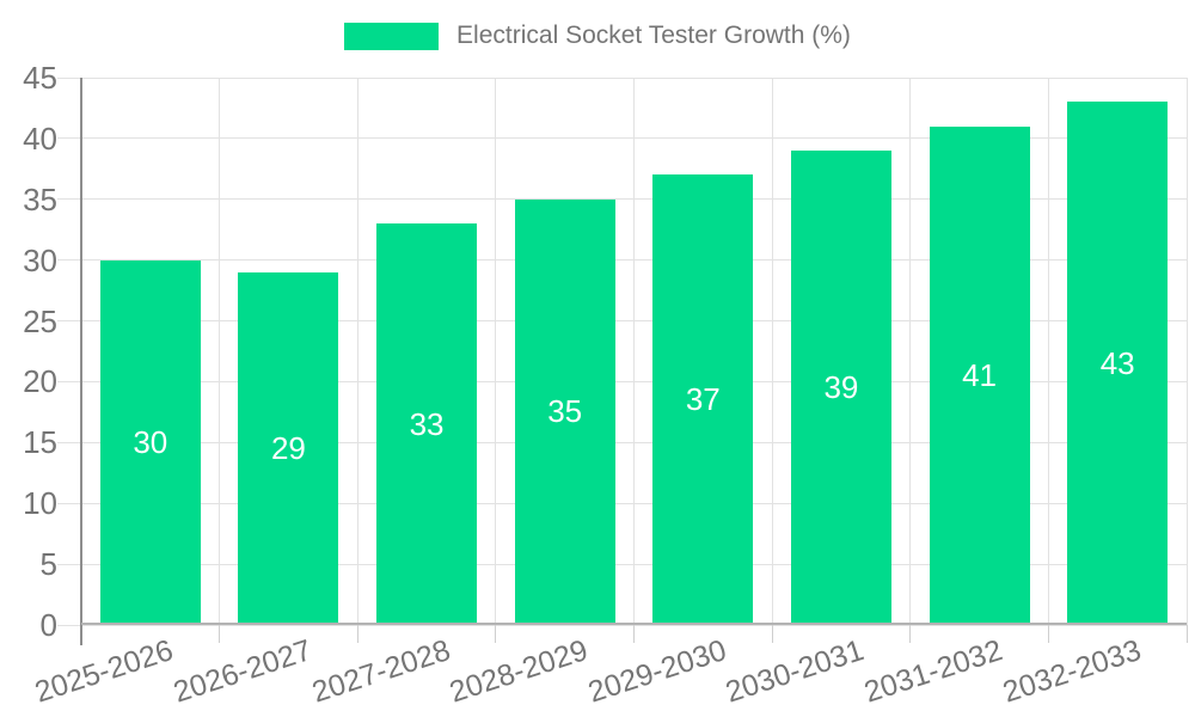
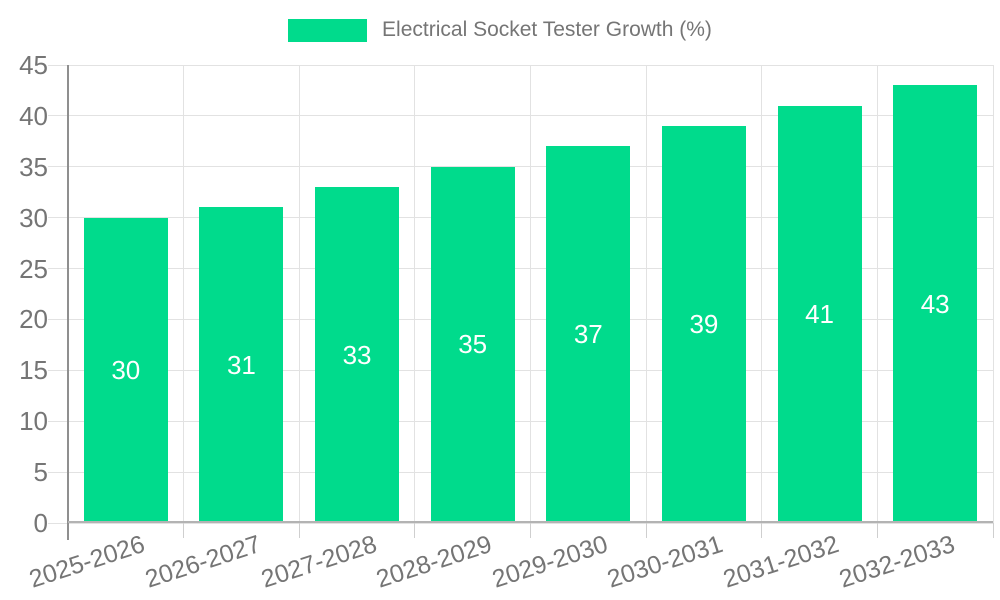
2026-2027: 29 -> 31
